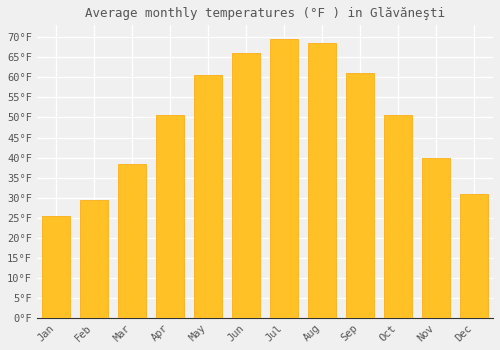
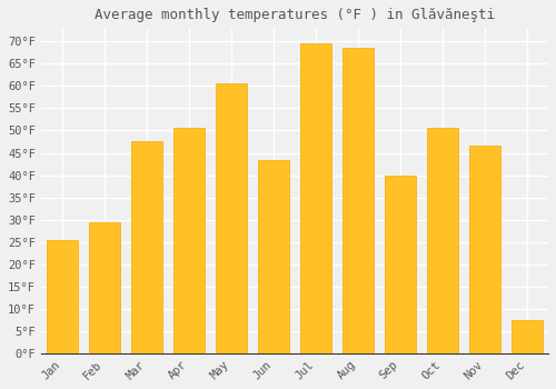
Mar: 38.5°F -> 47.5°F
Jun: 66.0°F -> 43.5°F
Sep: 61.0°F -> 40.0°F
Nov: 40.0°F -> 46.5°F
Dec: 31.0°F -> 7.5°F
